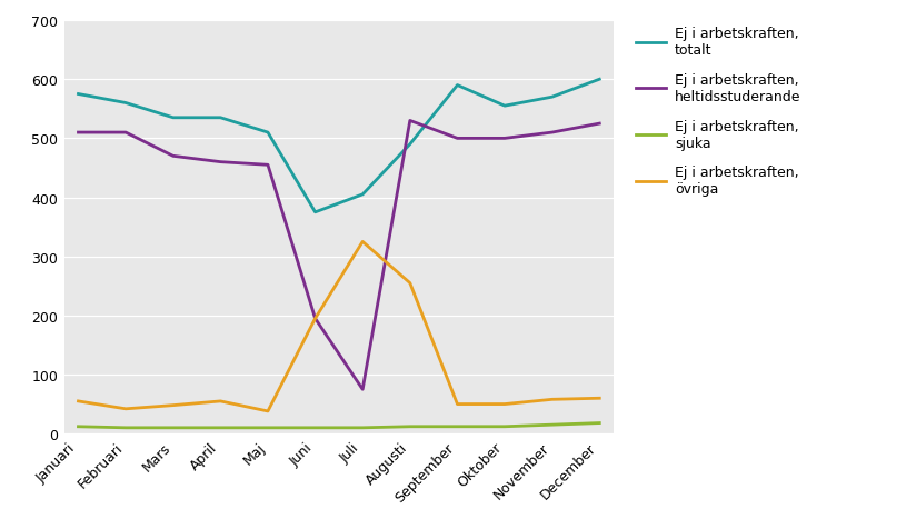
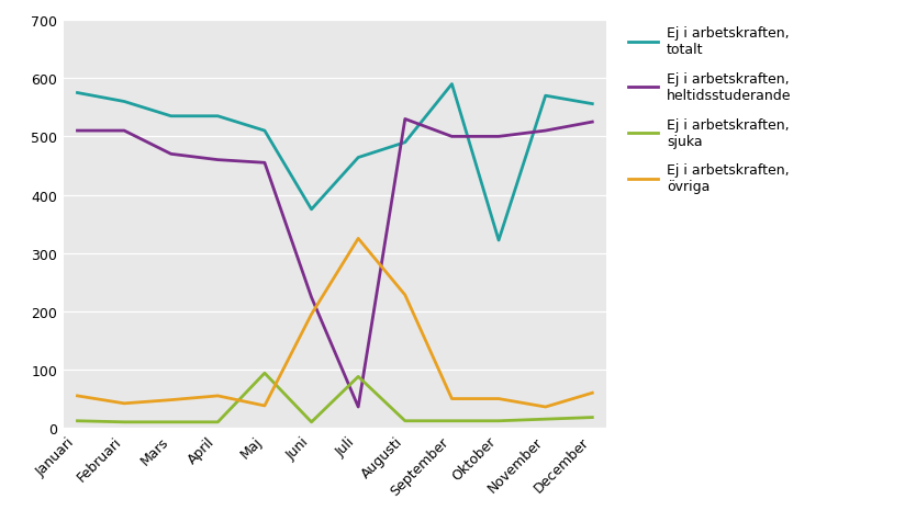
Ej i arbetskraften, sjuka/Maj: 10 -> 94
Ej i arbetskraften, heltidsstuderande/Juni: 195 -> 224
Ej i arbetskraften, totalt/Juli: 405 -> 464
Ej i arbetskraften, heltidsstuderande/Juli: 75 -> 36
Ej i arbetskraften, sjuka/Juli: 10 -> 88
Ej i arbetskraften, övriga/Augusti: 255 -> 228
Ej i arbetskraften, totalt/Oktober: 555 -> 322
Ej i arbetskraften, övriga/November: 58 -> 36
Ej i arbetskraften, totalt/December: 600 -> 556
